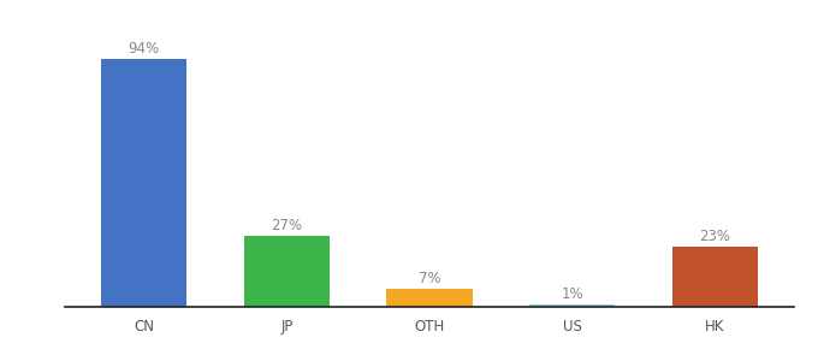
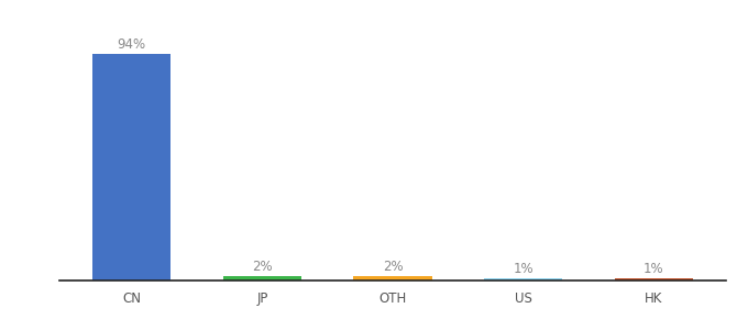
JP: 27% -> 2%
OTH: 7% -> 2%
HK: 23% -> 1%
